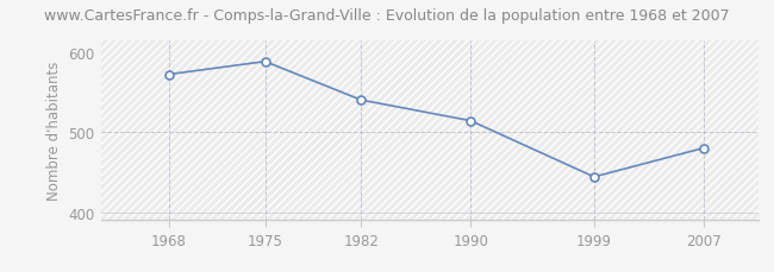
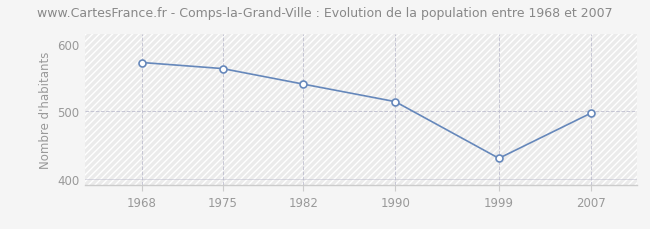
1975: 588 -> 563
1999: 444 -> 430
2007: 480 -> 497
